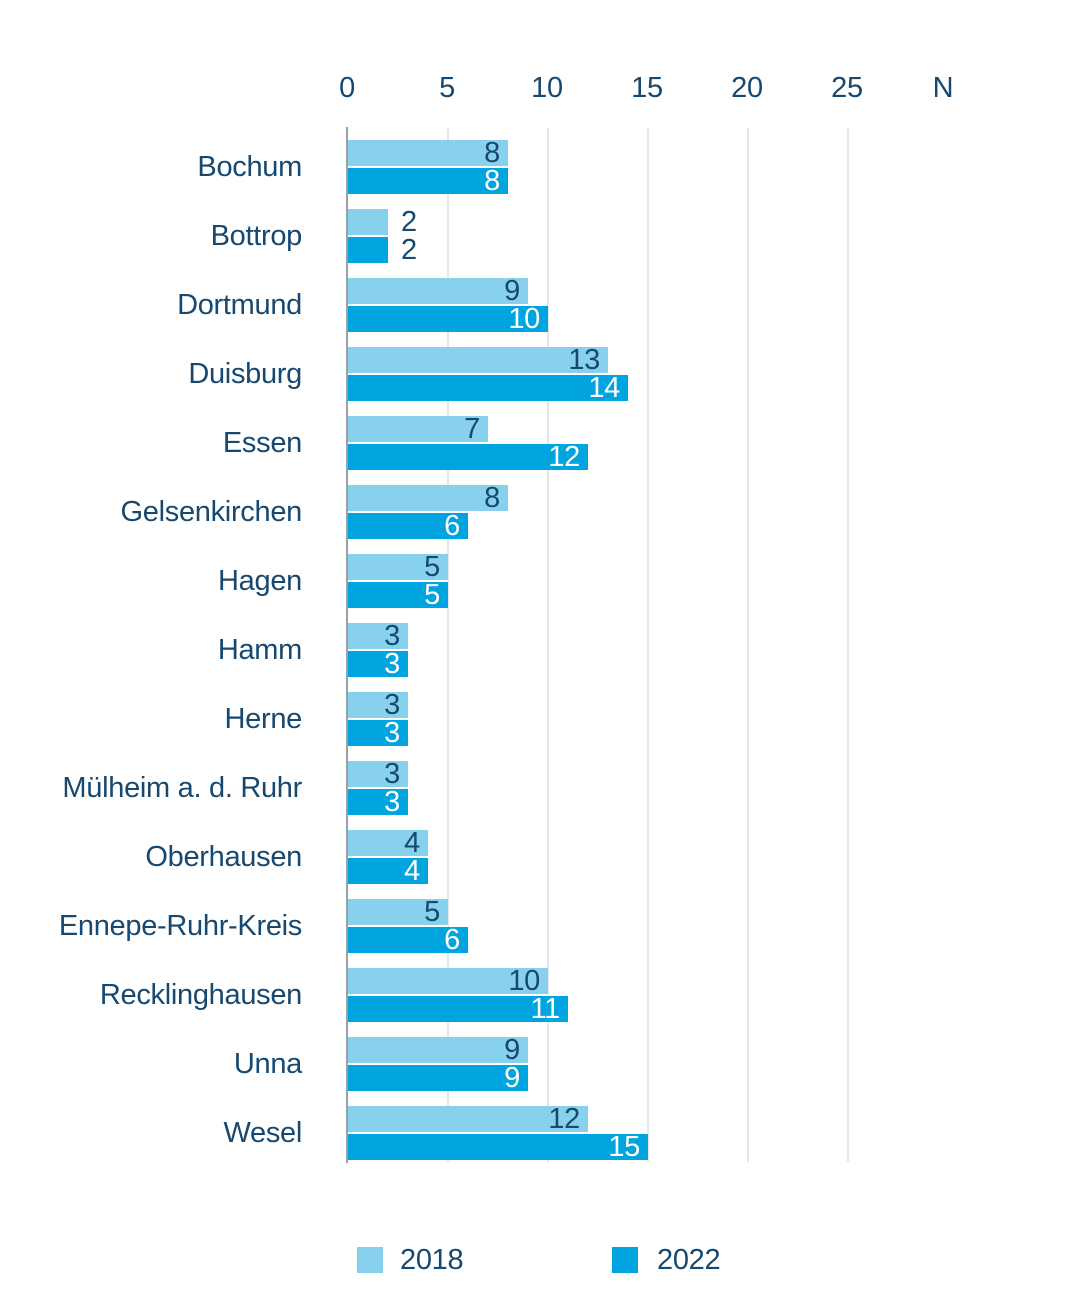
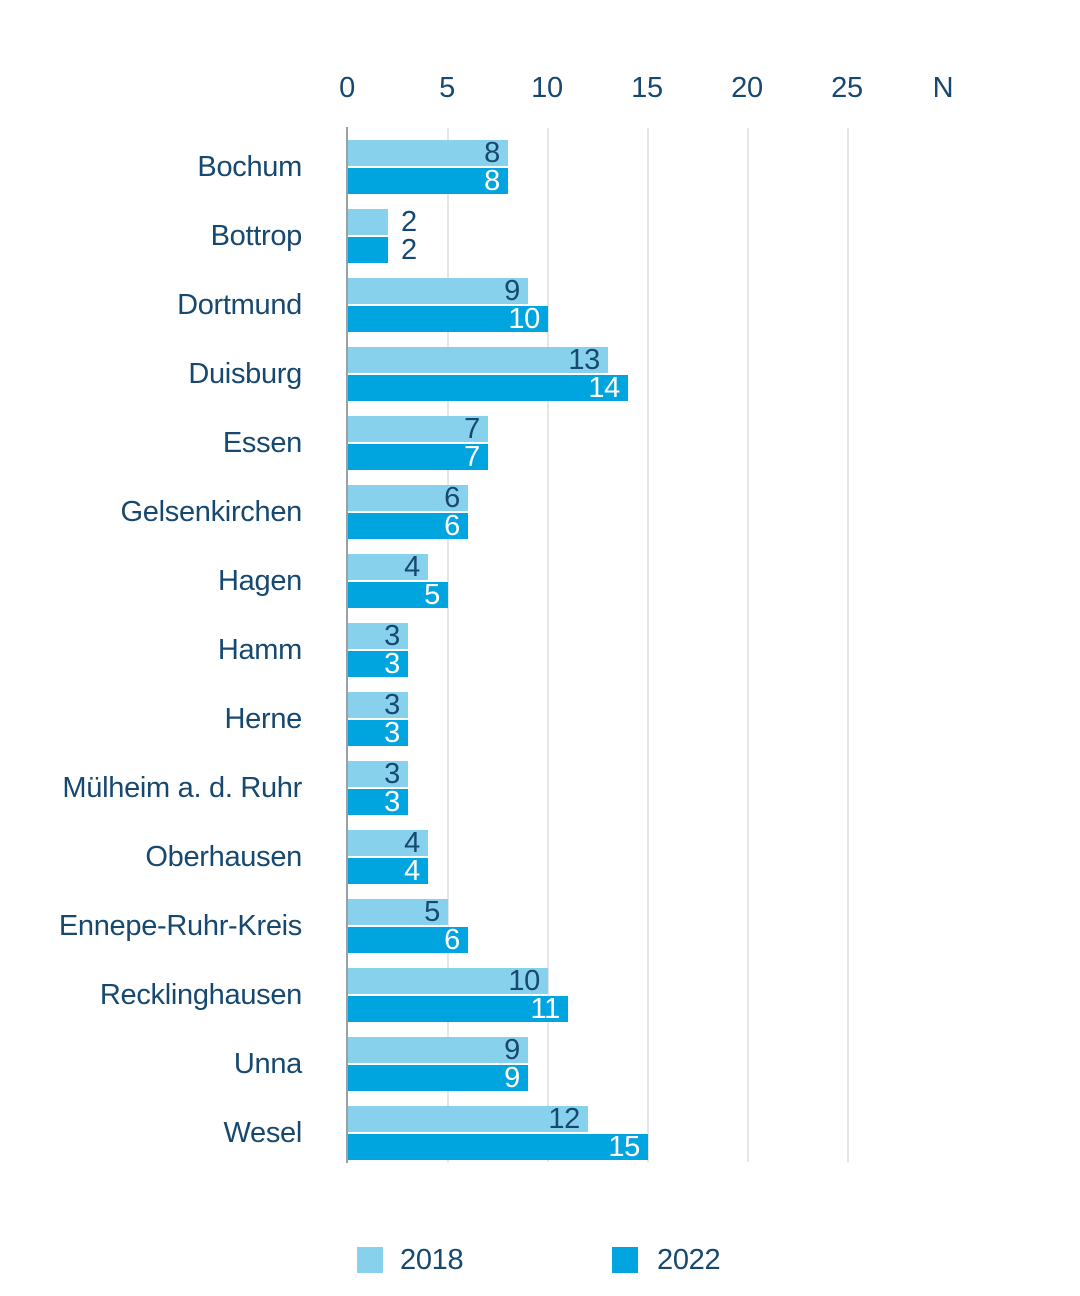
2022/Essen: 12 -> 7
2018/Gelsenkirchen: 8 -> 6
2018/Hagen: 5 -> 4
